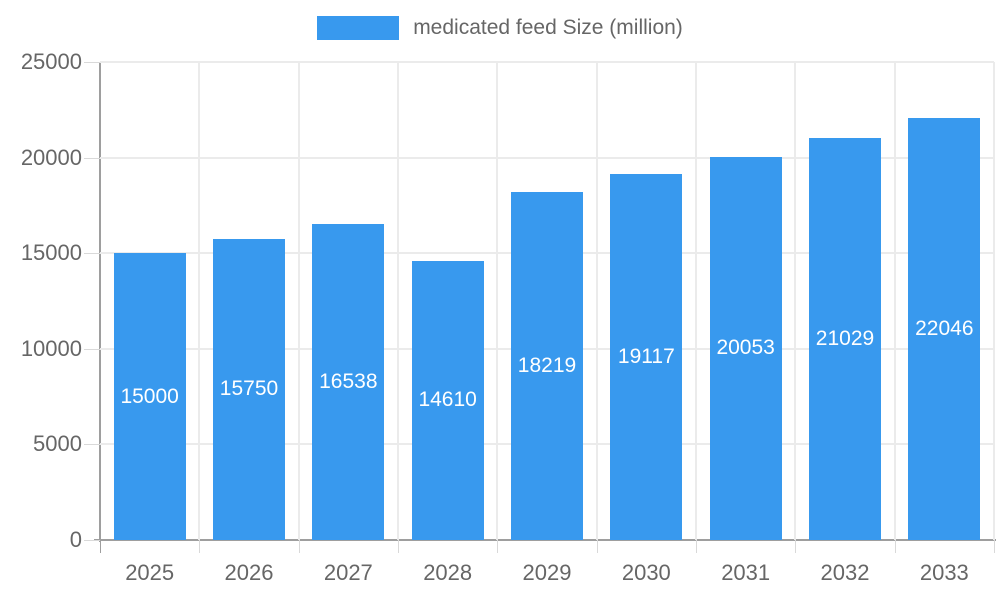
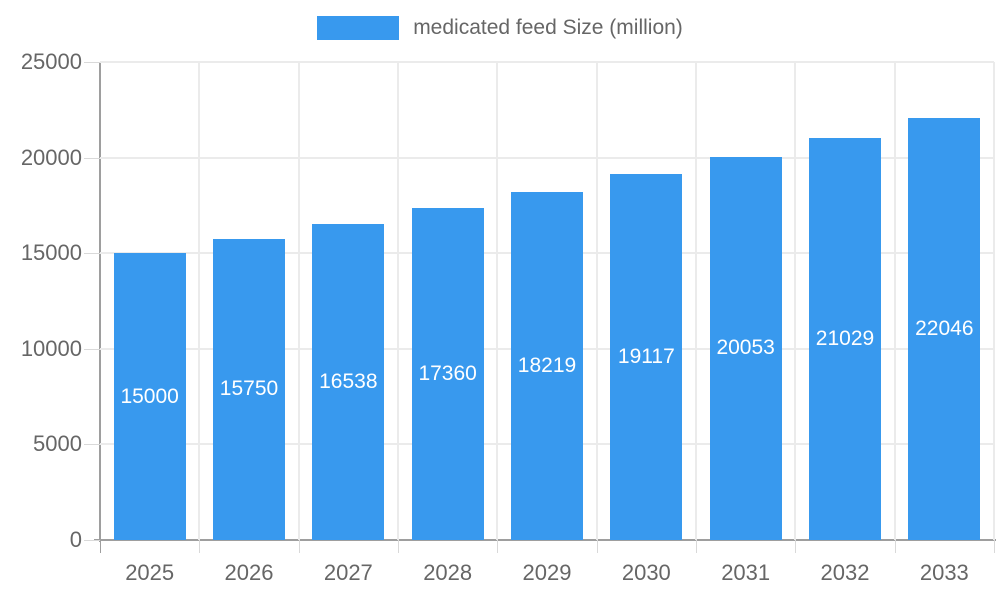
2028: 14610 -> 17360
